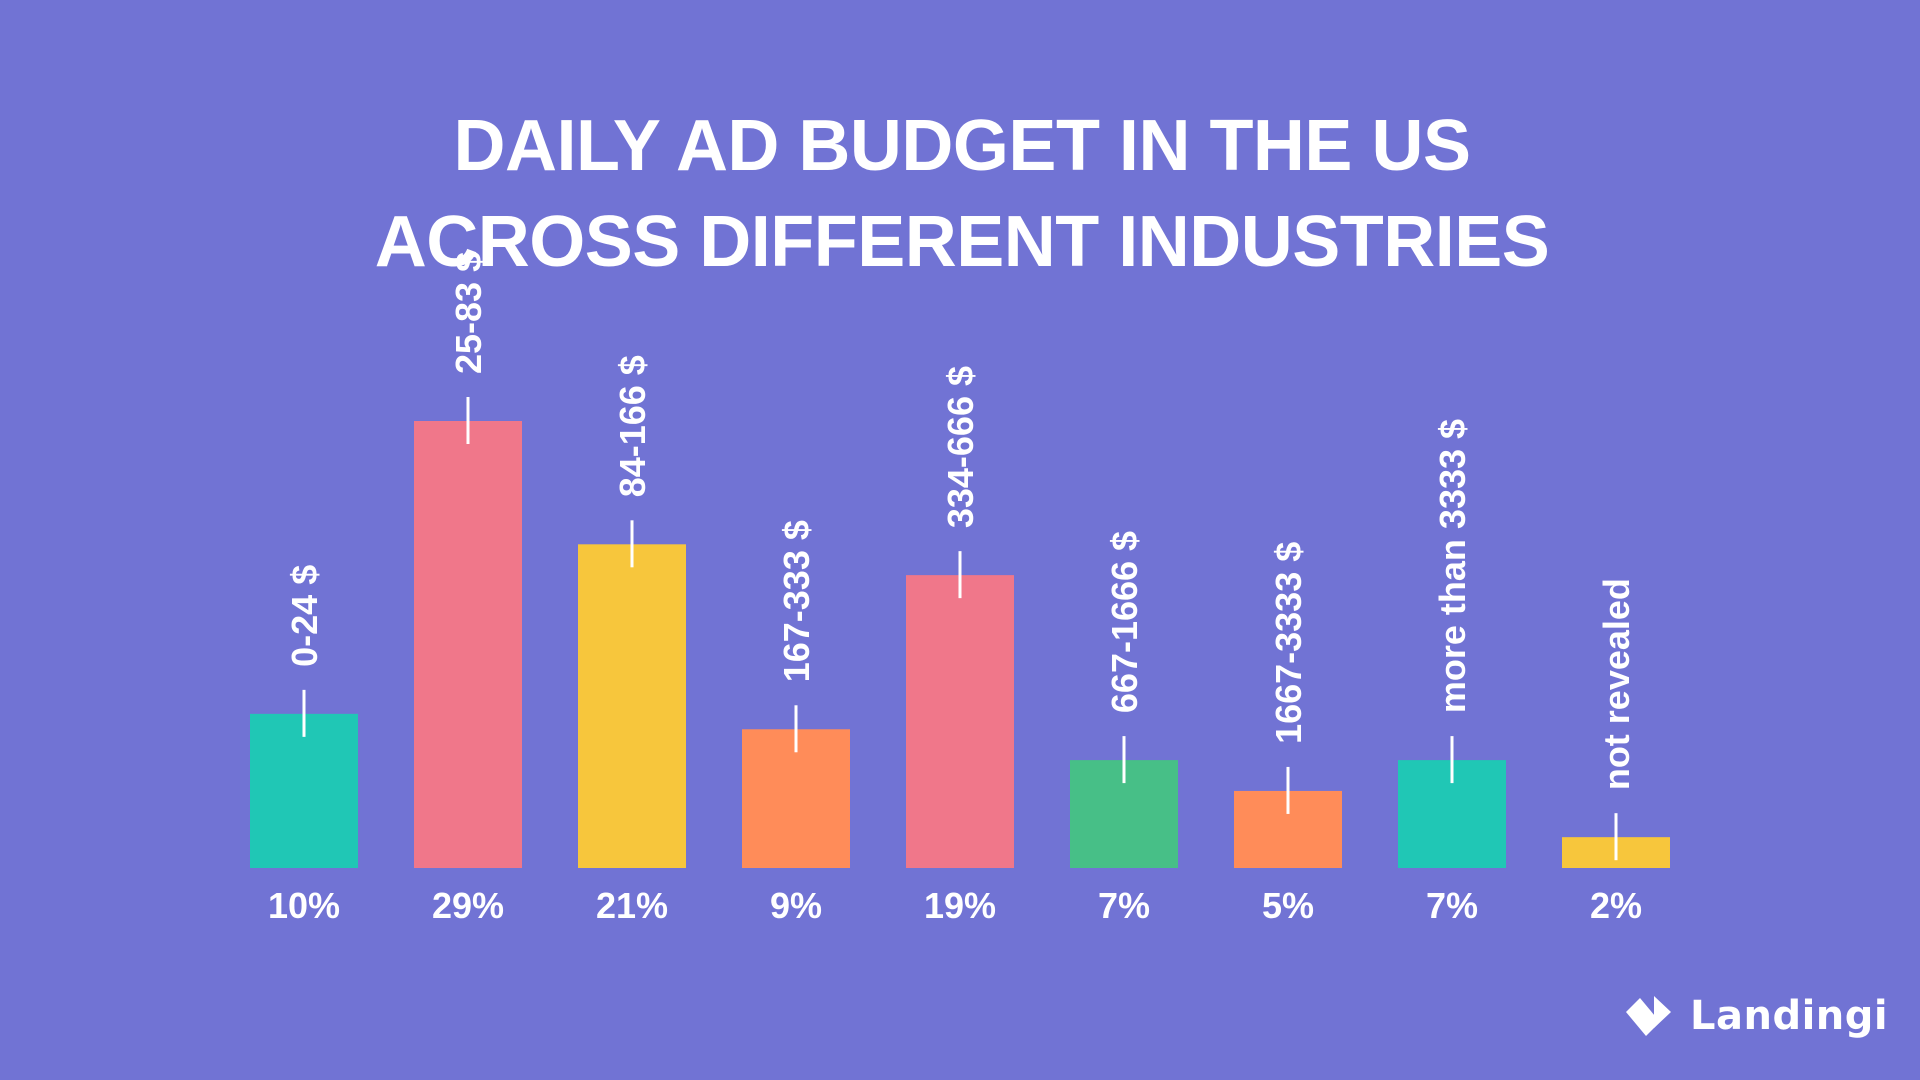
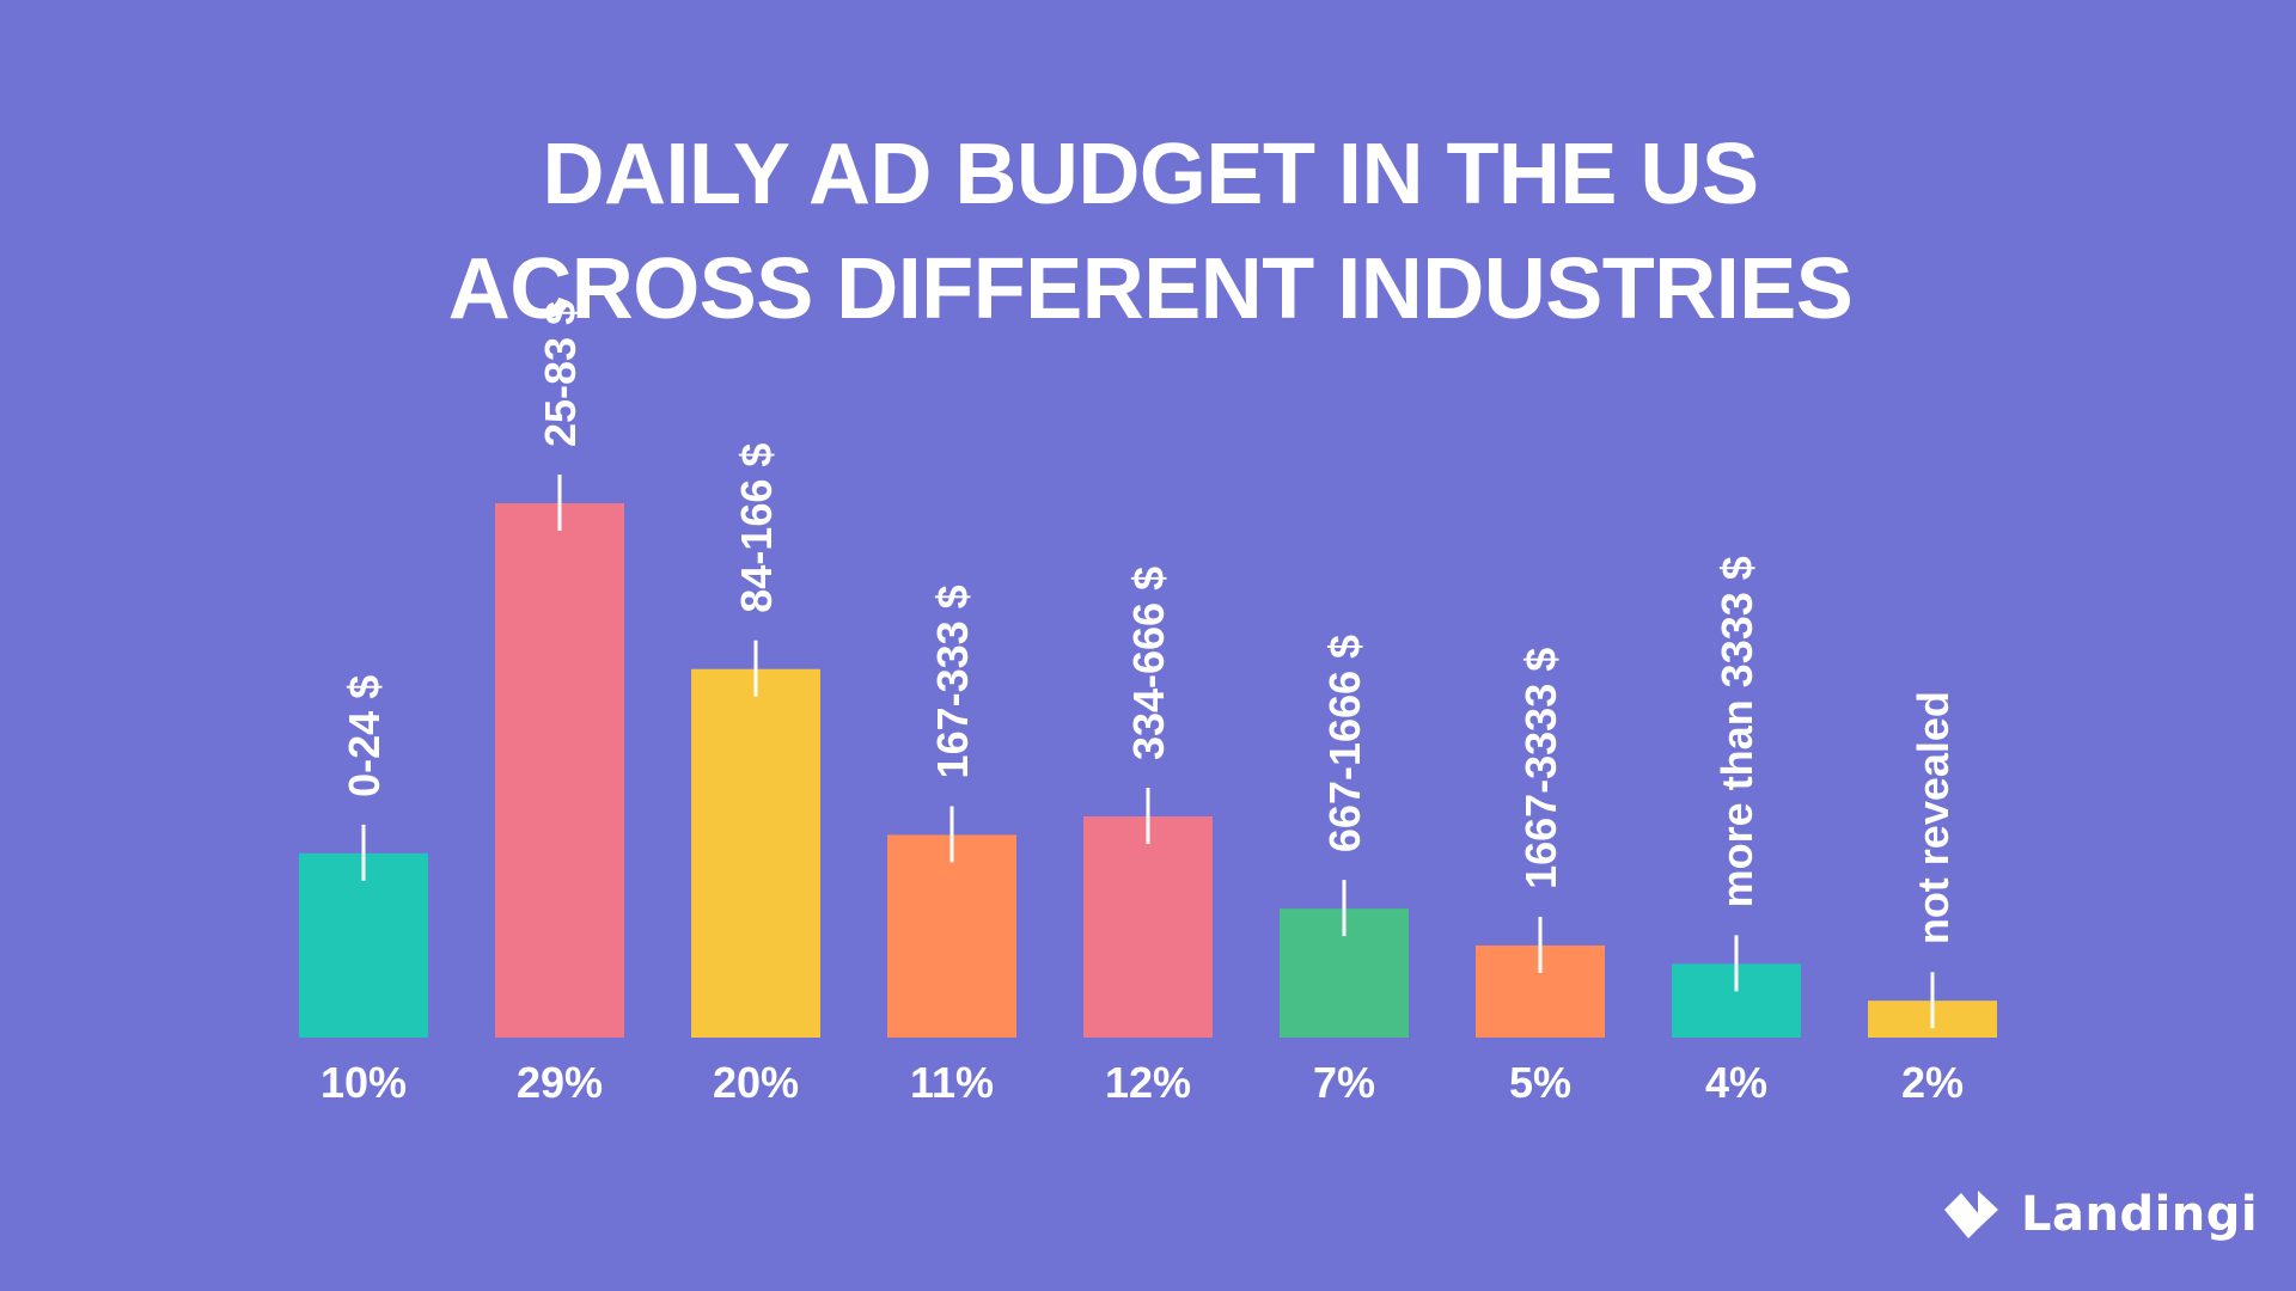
84-166 $: 21% -> 20%
167-333 $: 9% -> 11%
334-666 $: 19% -> 12%
more than 3333 $: 7% -> 4%
